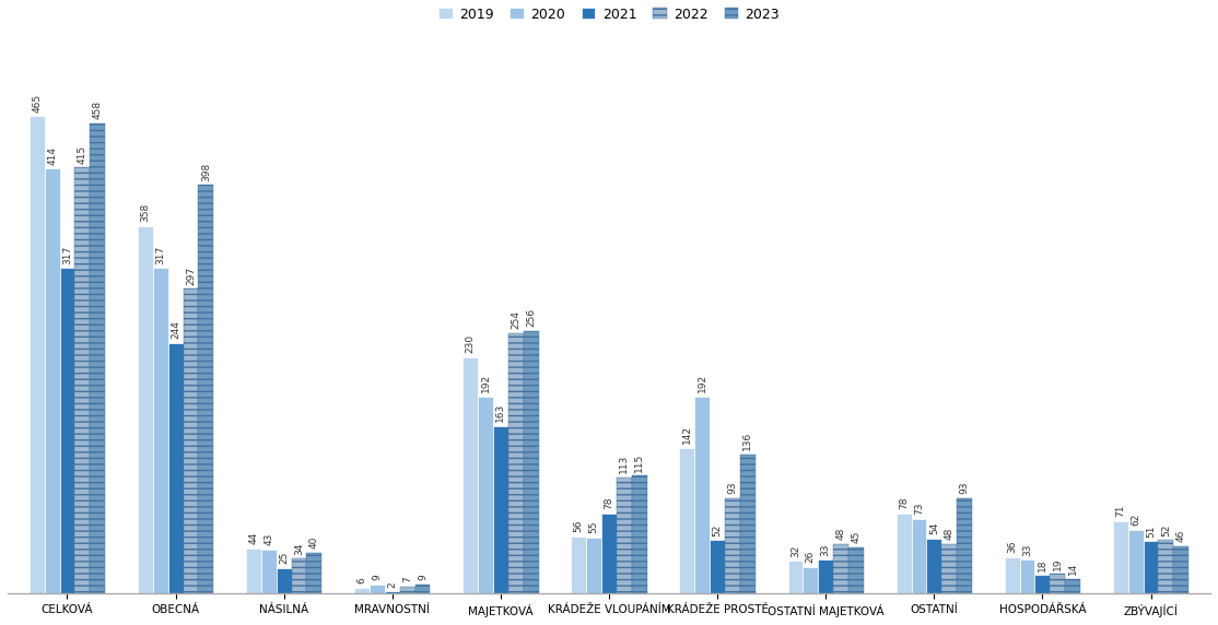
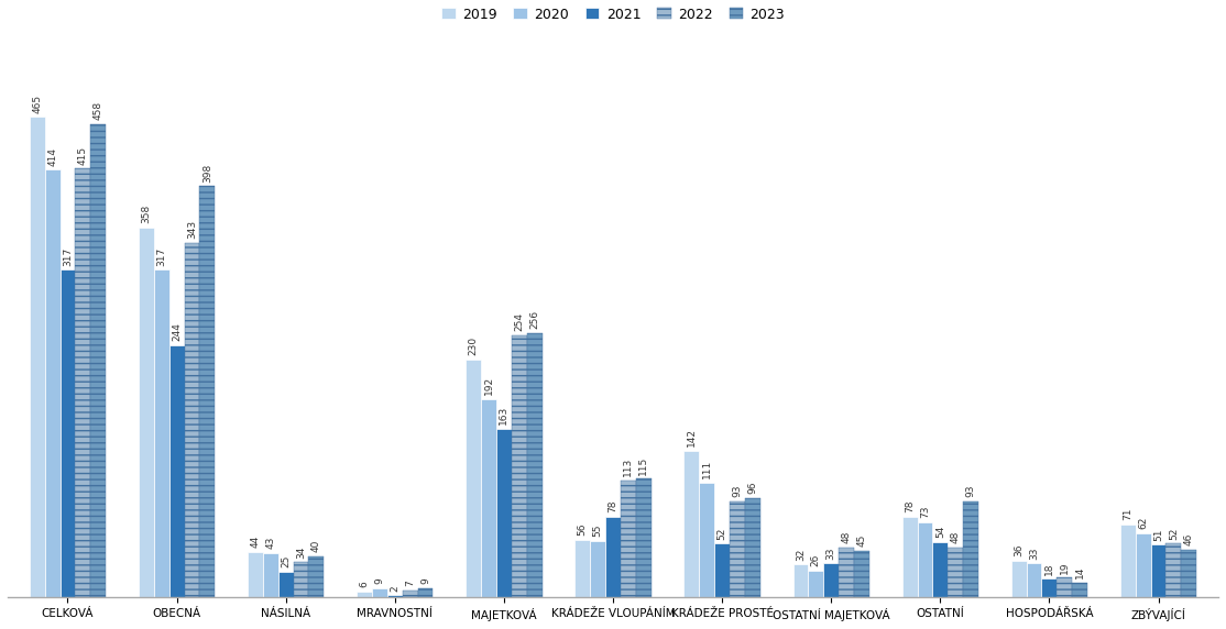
2022/OBECNÁ: 297 -> 343
2020/KRÁDEŽE PROSTÉ: 192 -> 111
2023/KRÁDEŽE PROSTÉ: 136 -> 96
